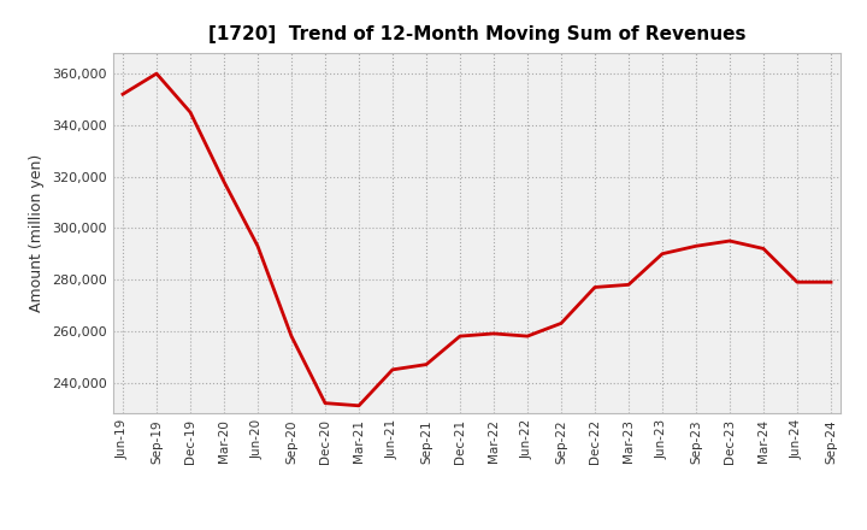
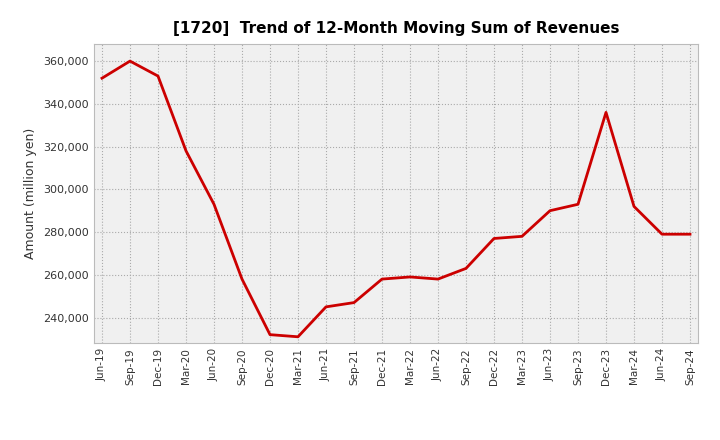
Dec-19: 345,000 -> 353,000
Dec-23: 295,000 -> 336,000
